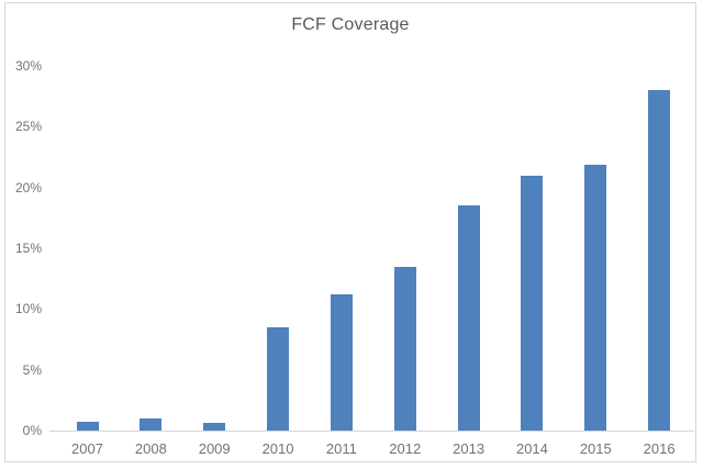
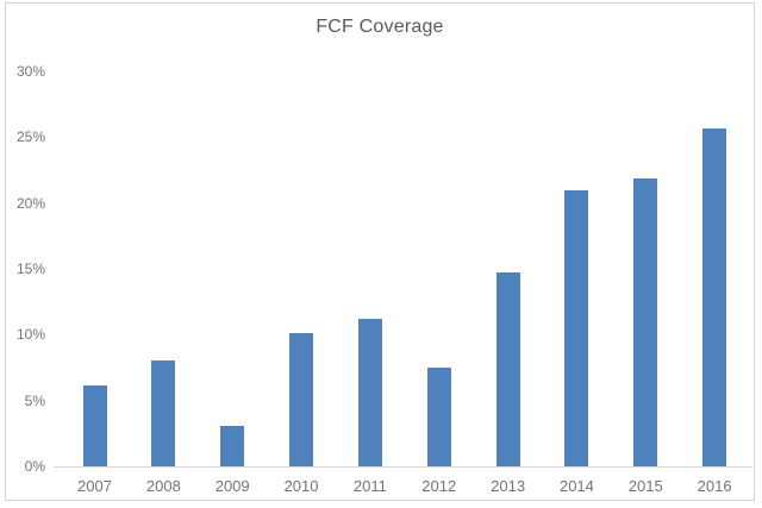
2007: 0.7% -> 6.1%
2008: 1.0% -> 8.0%
2009: 0.6% -> 3.1%
2010: 8.5% -> 10.1%
2012: 13.5% -> 7.5%
2013: 18.5% -> 14.7%
2016: 28.0% -> 25.7%
